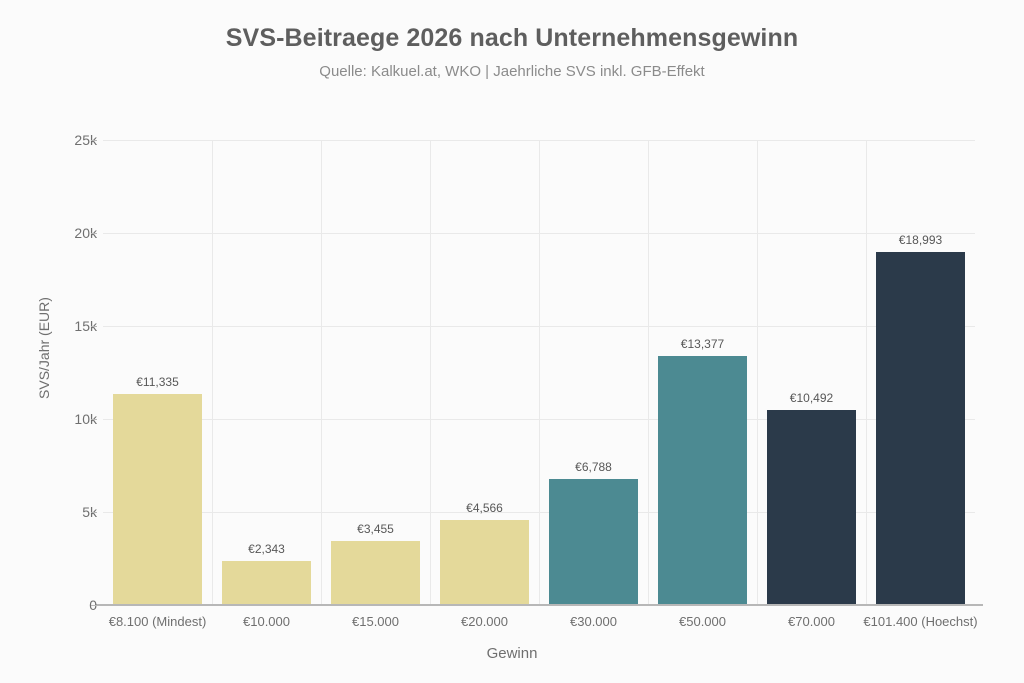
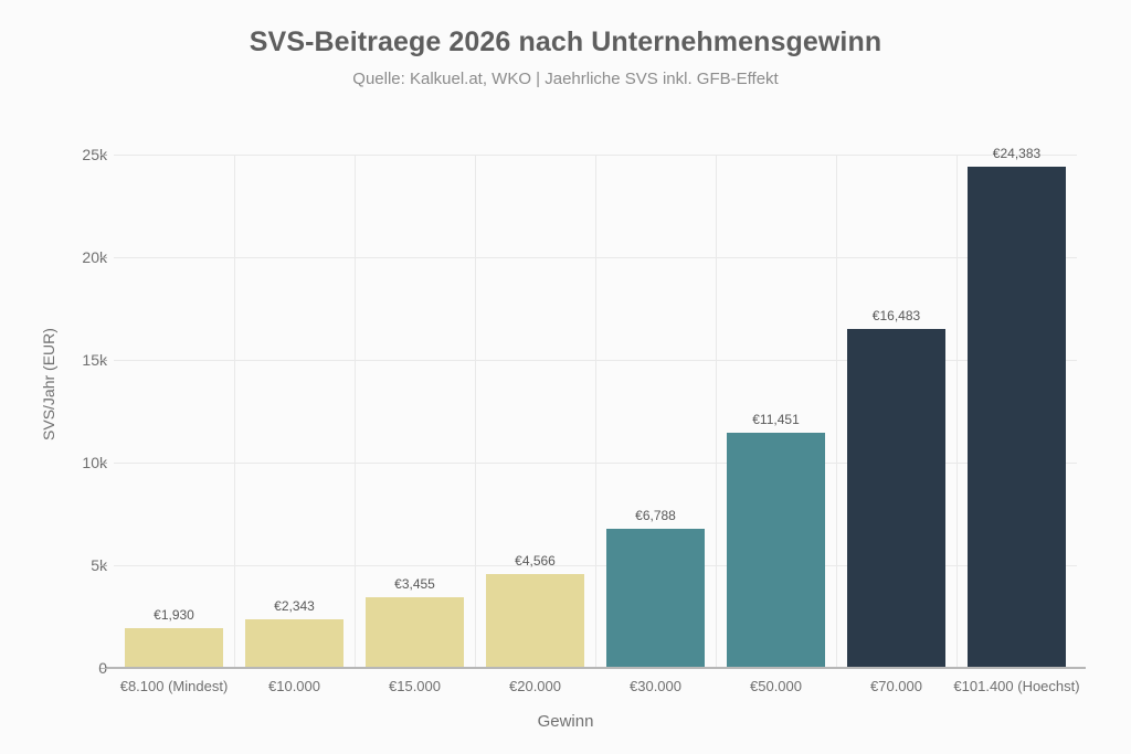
€8.100 (Mindest): €11,335 -> €1,930
€50.000: €13,377 -> €11,451
€70.000: €10,492 -> €16,483
€101.400 (Hoechst): €18,993 -> €24,383
